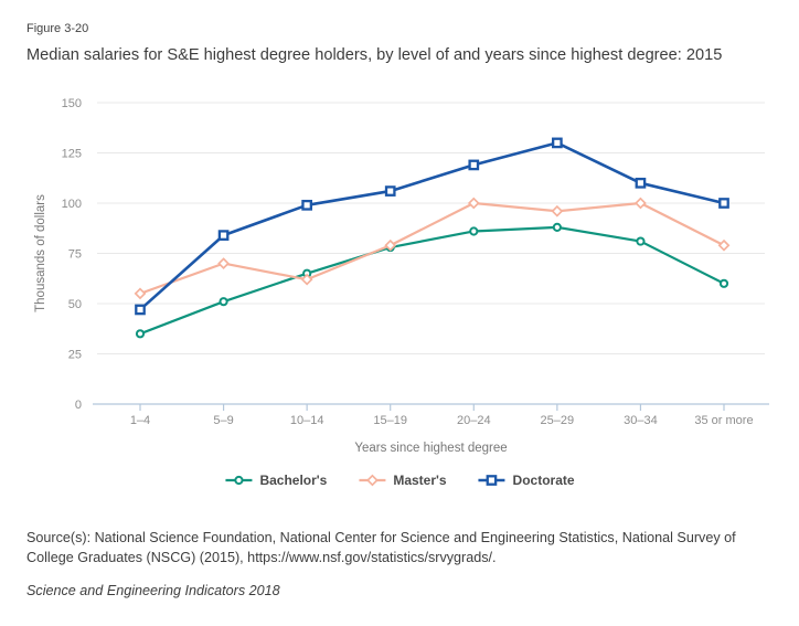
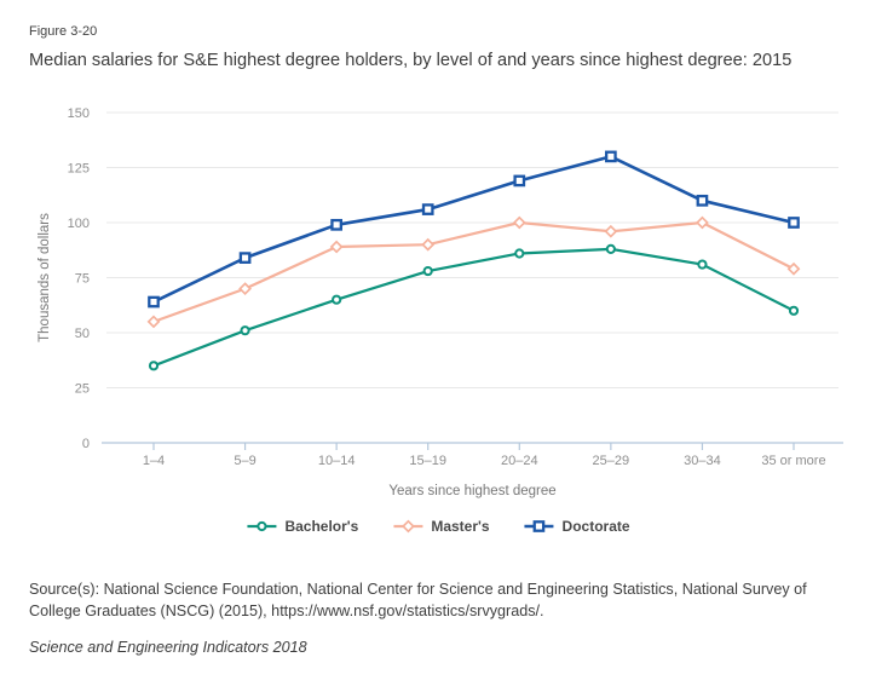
Doctorate/1–4: 47 -> 64
Master's/10–14: 62 -> 89
Master's/15–19: 79 -> 90
